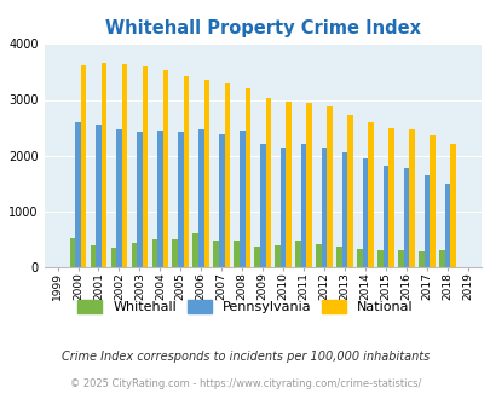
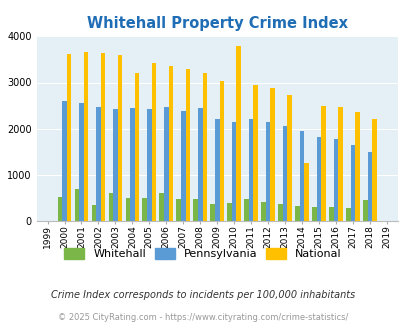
Whitehall/2001: 390 -> 700
Whitehall/2003: 440 -> 600
National/2004: 3520 -> 3200
National/2010: 2970 -> 3800
National/2014: 2600 -> 1250
Whitehall/2018: 310 -> 450
